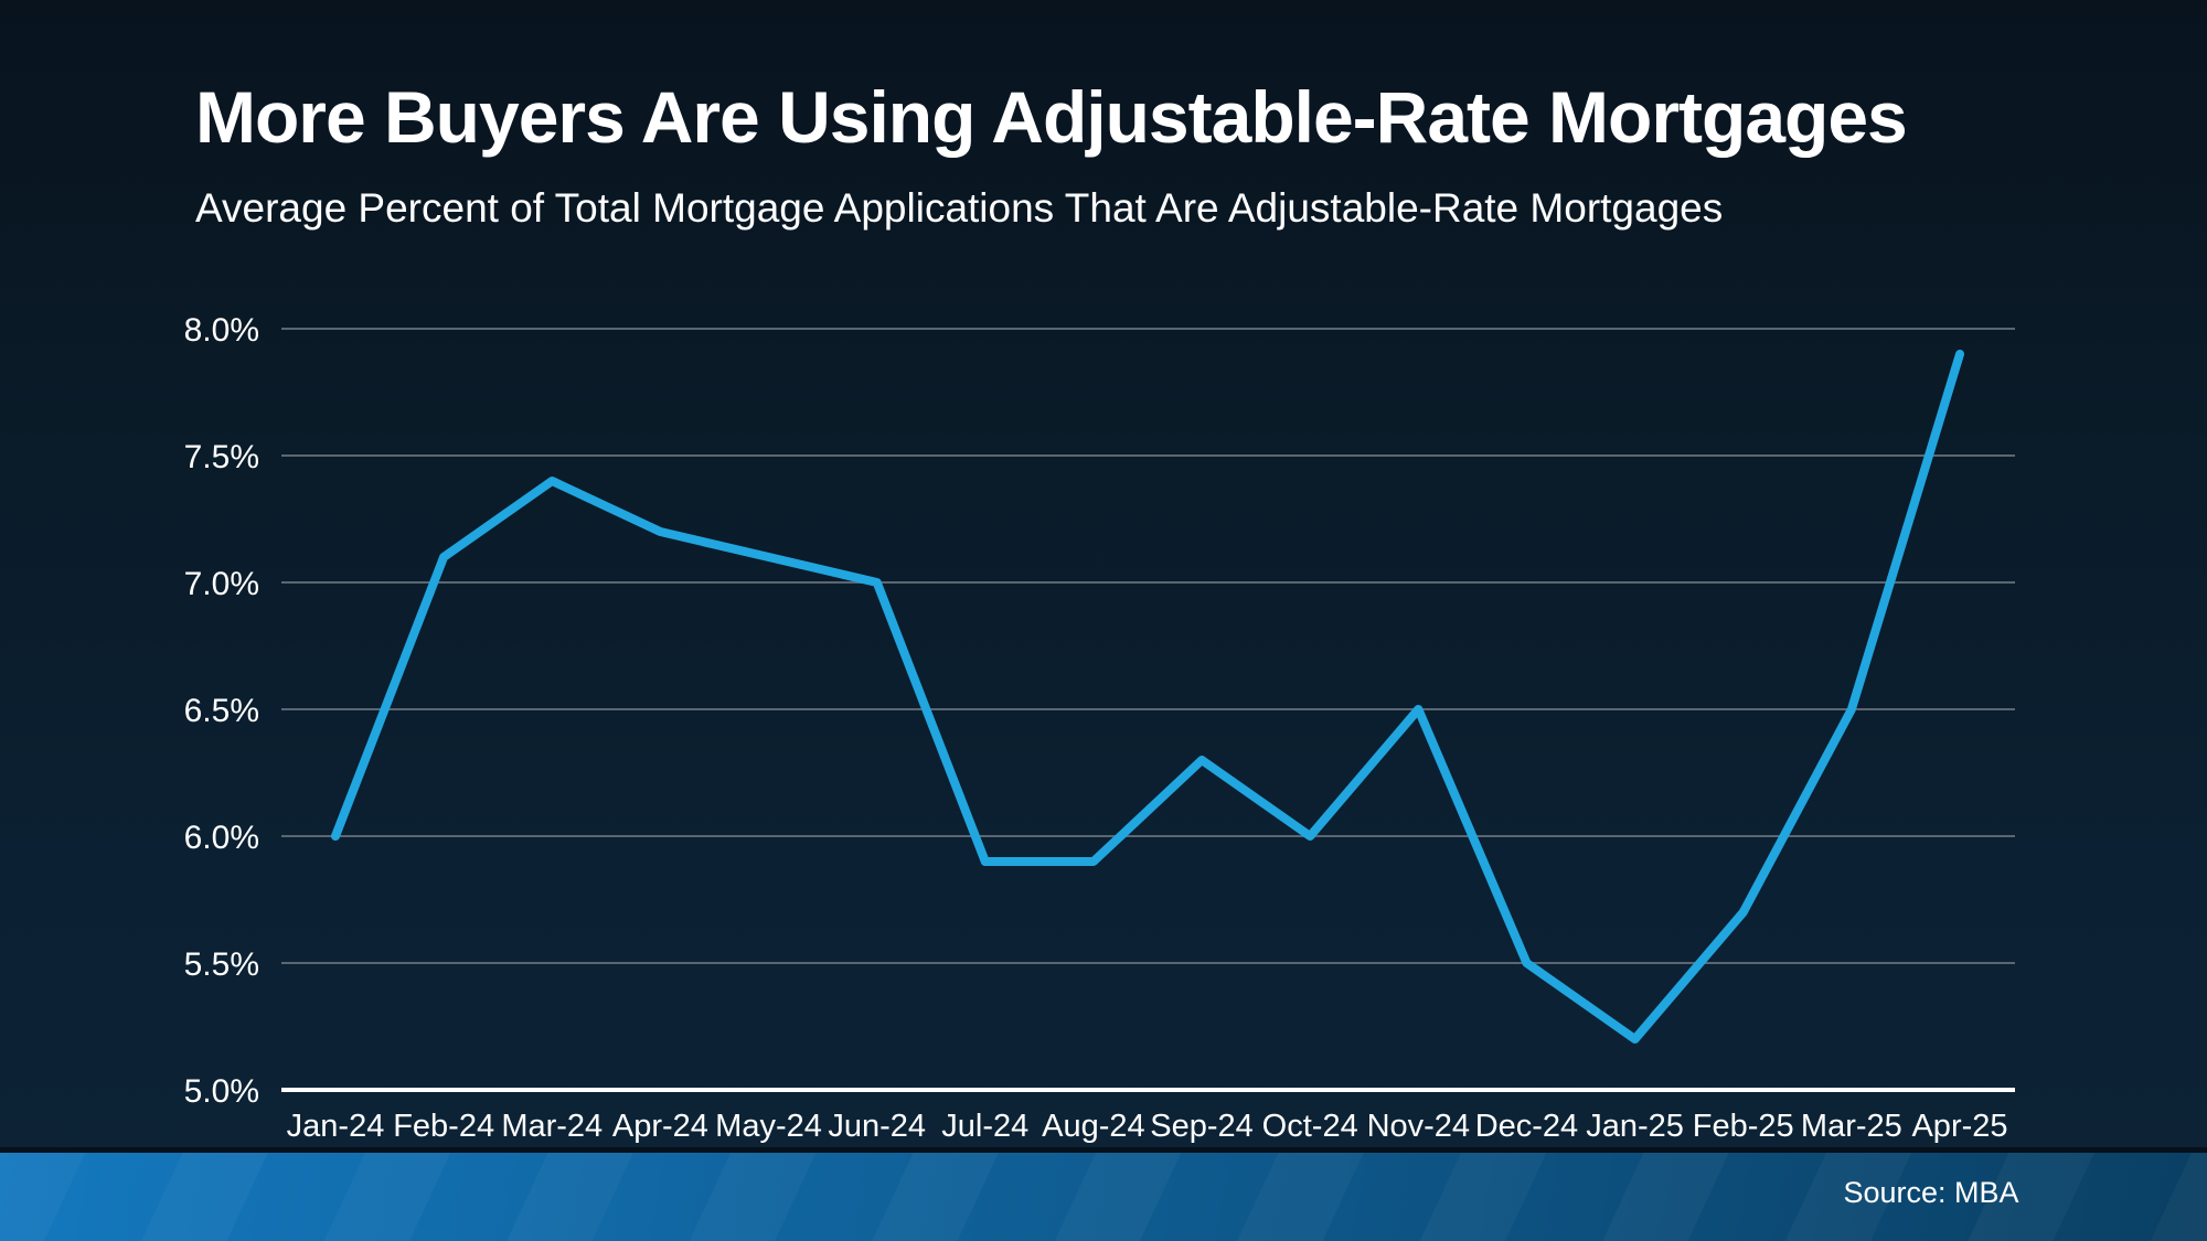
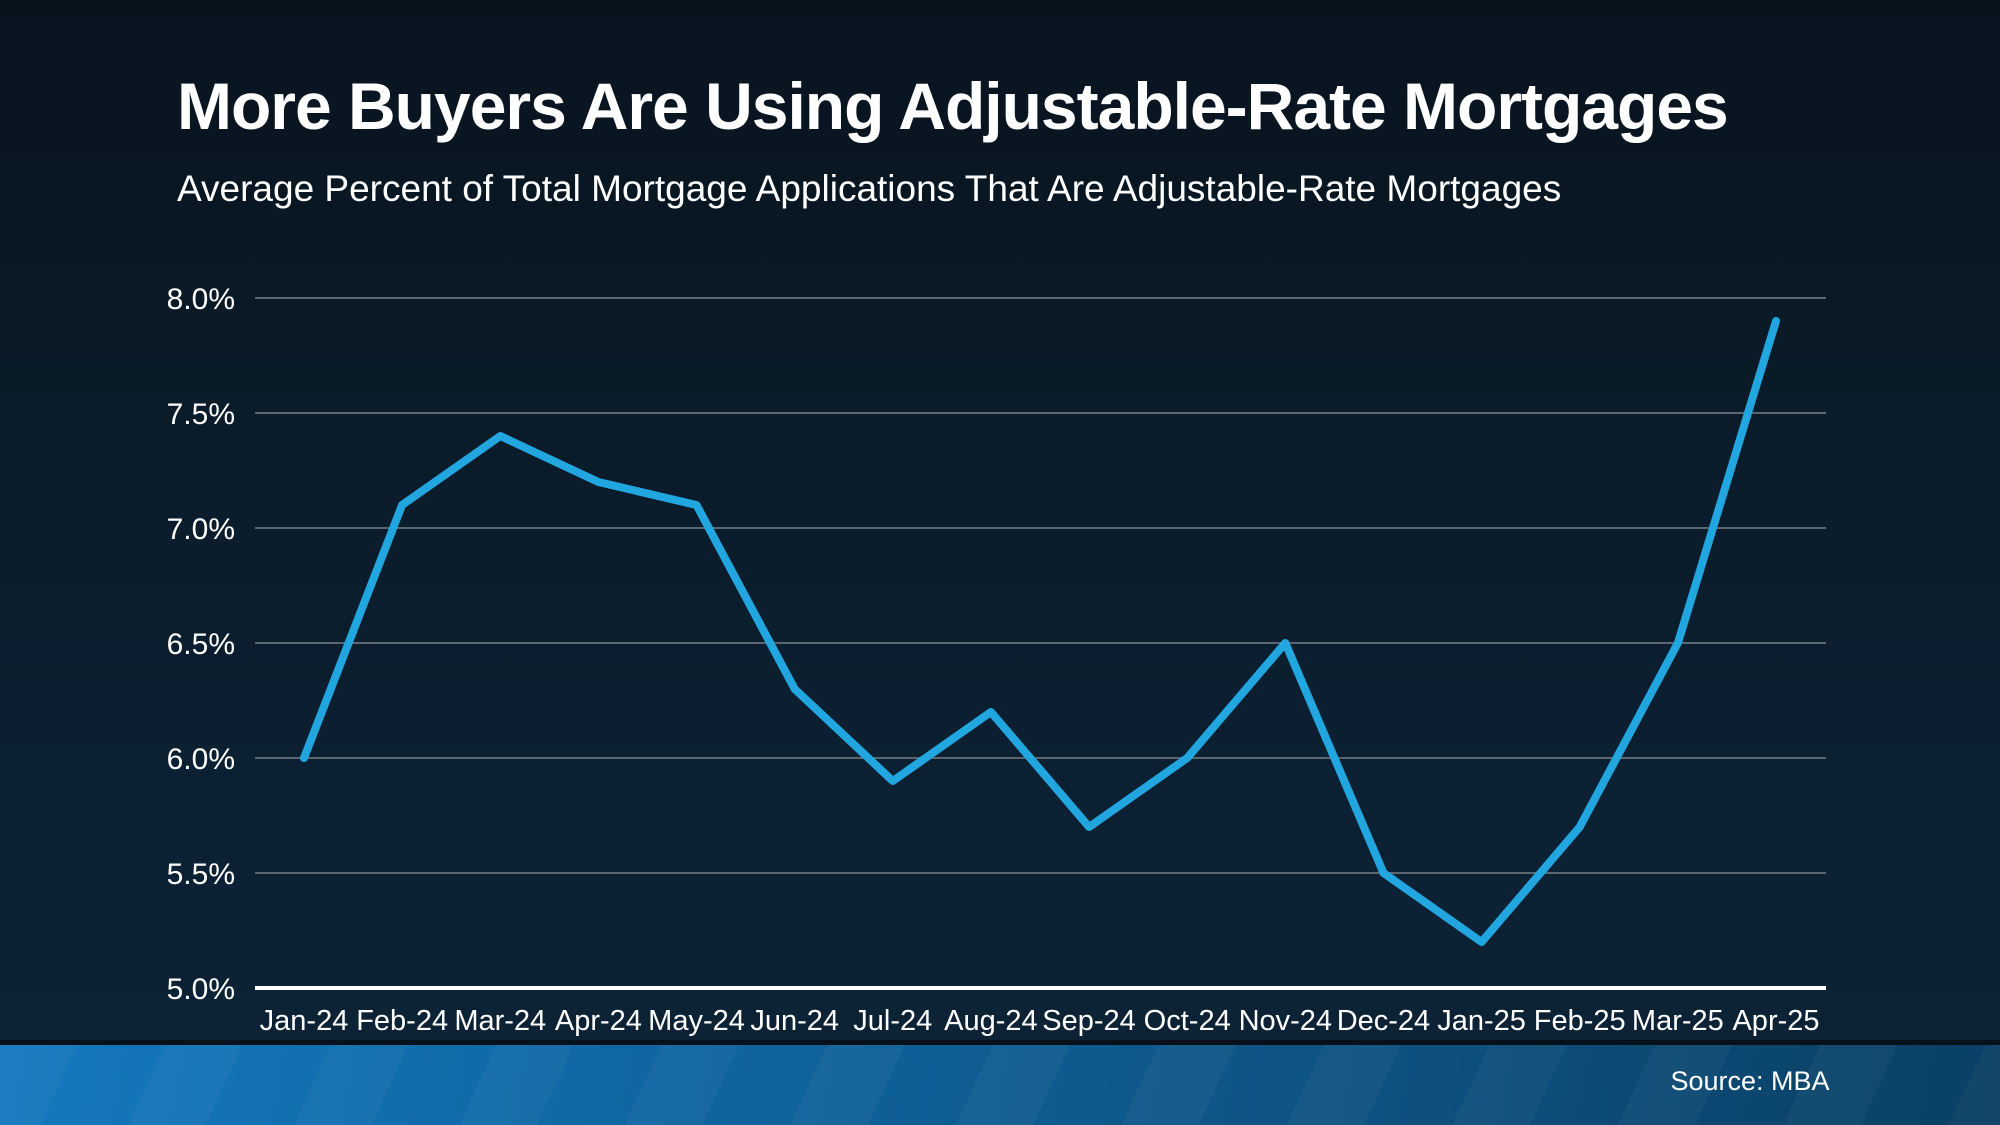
Jun-24: 7.0% -> 6.3%
Aug-24: 5.9% -> 6.2%
Sep-24: 6.3% -> 5.7%
